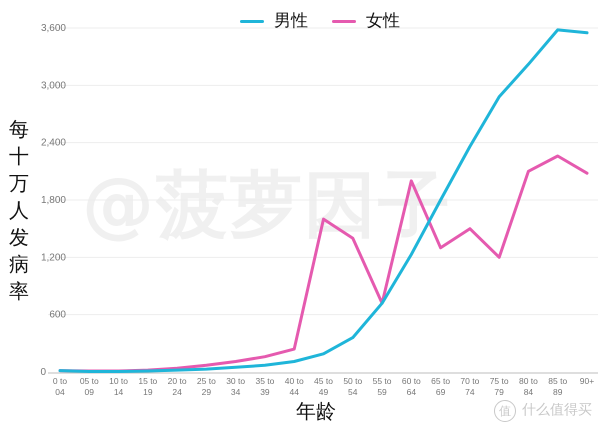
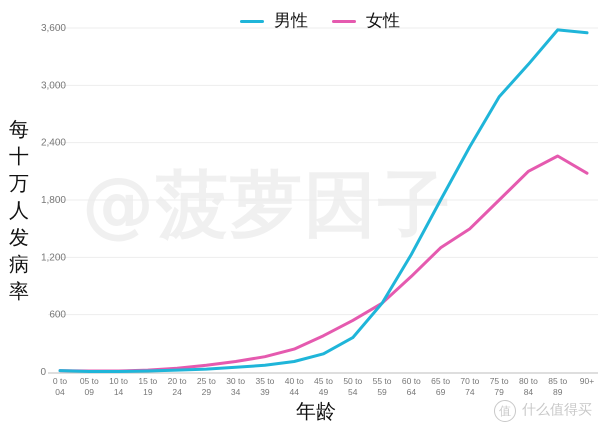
女性/45 to 49: 1600 -> 400
女性/50 to 54: 1400 -> 500
女性/60 to 64: 2000 -> 1000
女性/75 to 79: 1200 -> 1800
